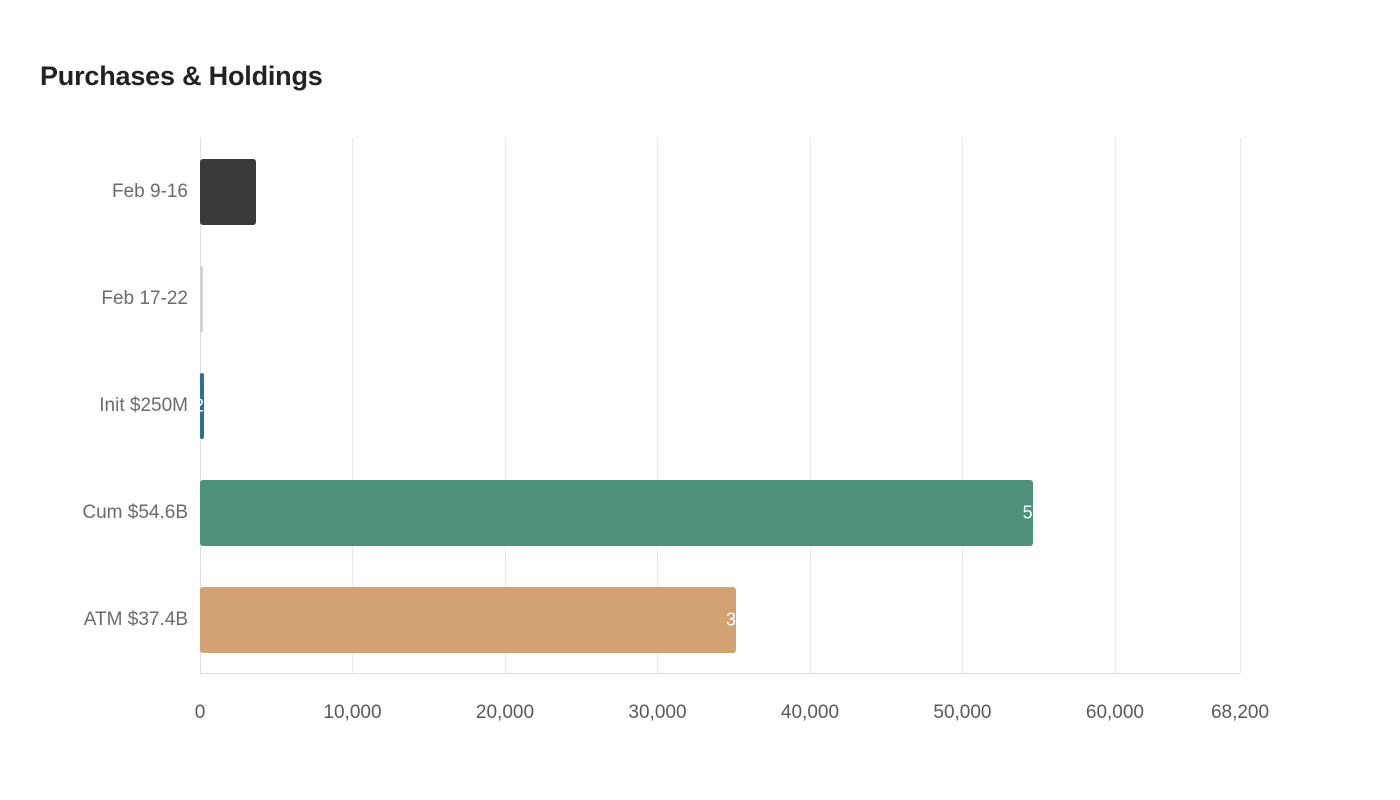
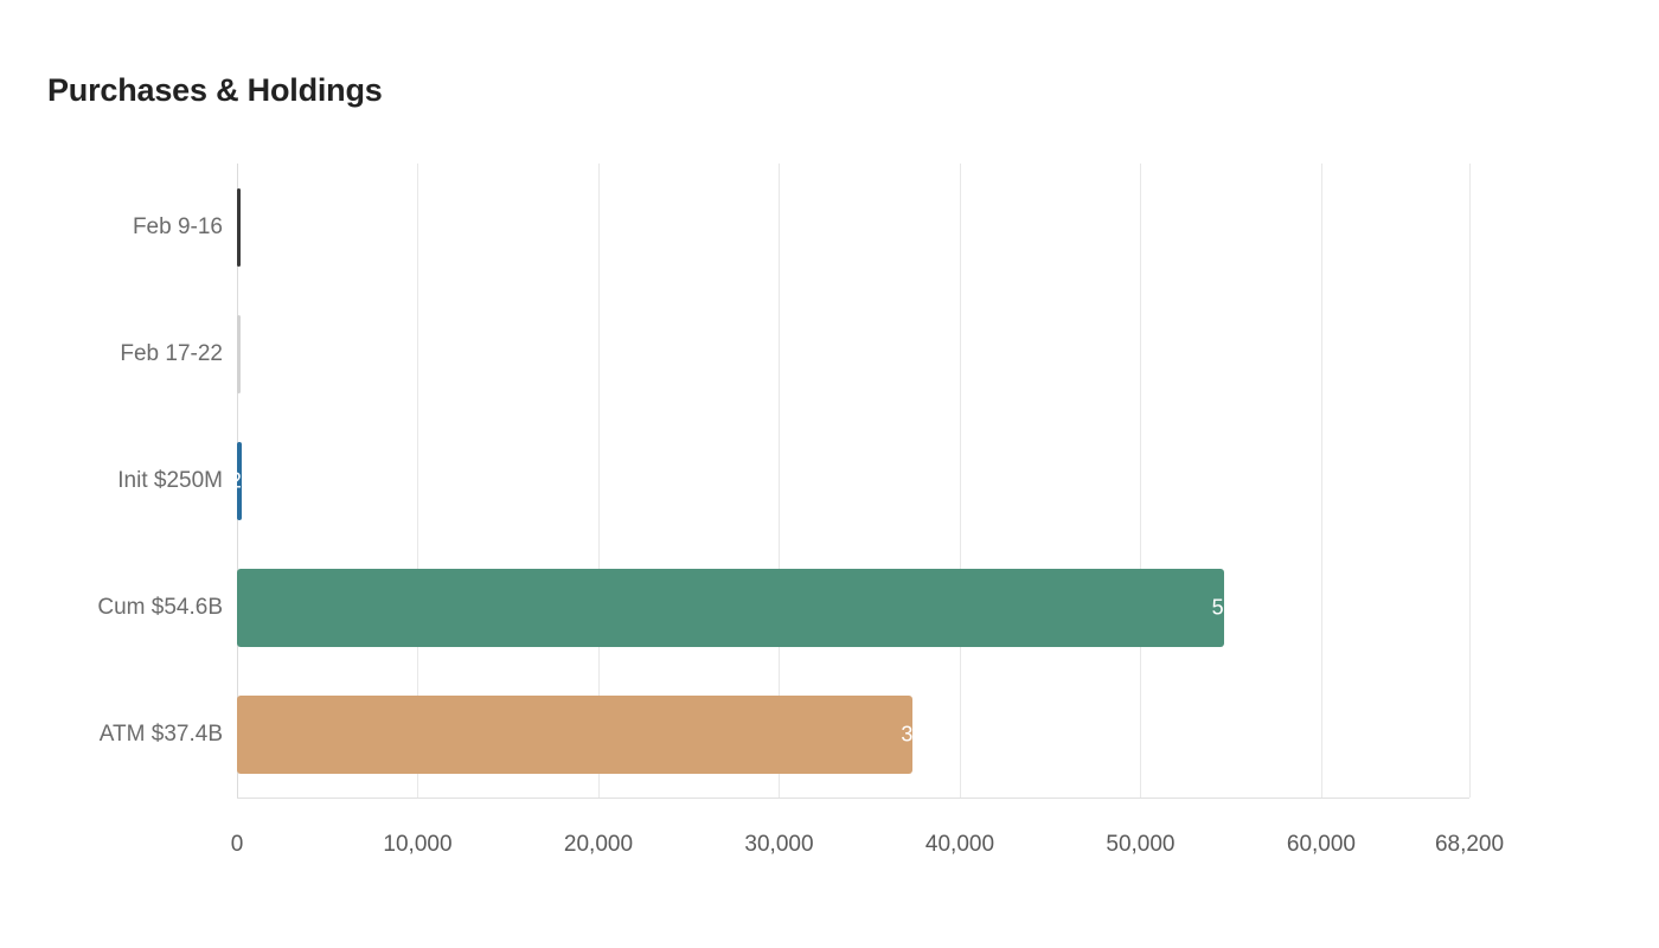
Feb 9-16: 3700 -> 200
ATM $37.4B: 35,150 -> 37,400
